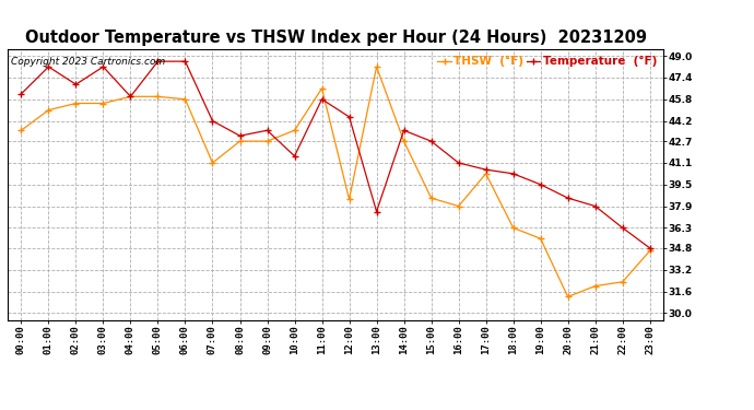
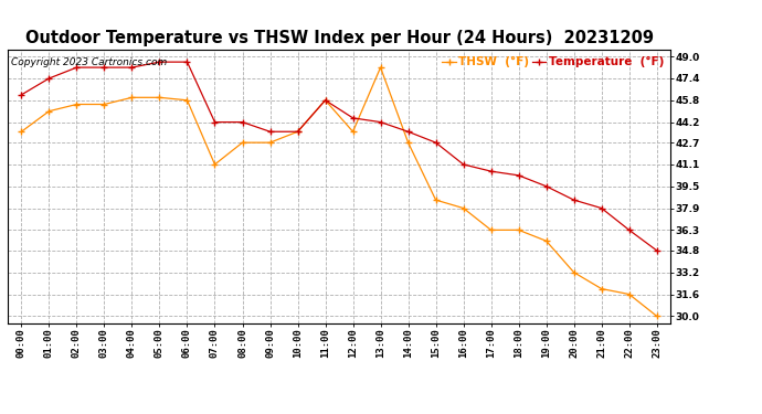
Temperature (°F)/01:00: 48.2 -> 47.4
Temperature (°F)/02:00: 46.9 -> 48.2
Temperature (°F)/04:00: 46.0 -> 48.2
Temperature (°F)/08:00: 43.1 -> 44.2
Temperature (°F)/10:00: 41.6 -> 43.5
THSW (°F)/11:00: 46.6 -> 45.8
THSW (°F)/12:00: 38.4 -> 43.5
Temperature (°F)/13:00: 37.5 -> 44.2
THSW (°F)/17:00: 40.3 -> 36.3
THSW (°F)/20:00: 31.2 -> 33.2
THSW (°F)/22:00: 32.3 -> 31.6
THSW (°F)/23:00: 34.6 -> 30.0
